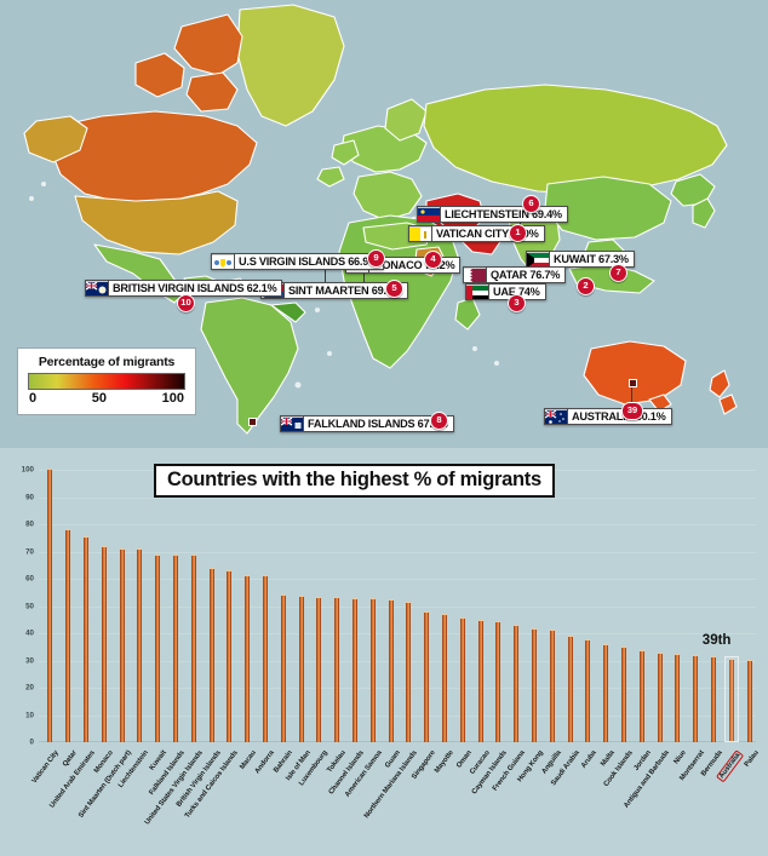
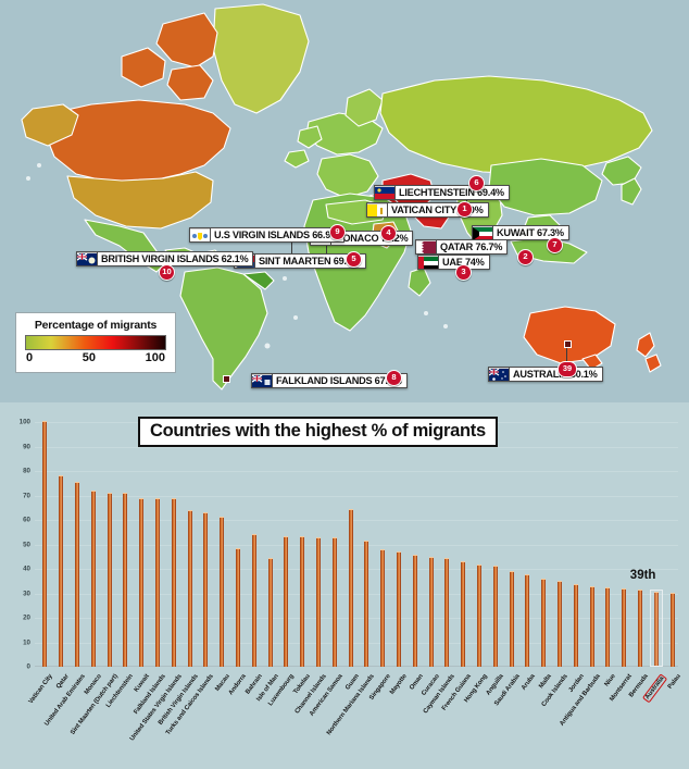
Andorra: 61 -> 48
Isle of Man: 54 -> 44
Guam: 52 -> 64
